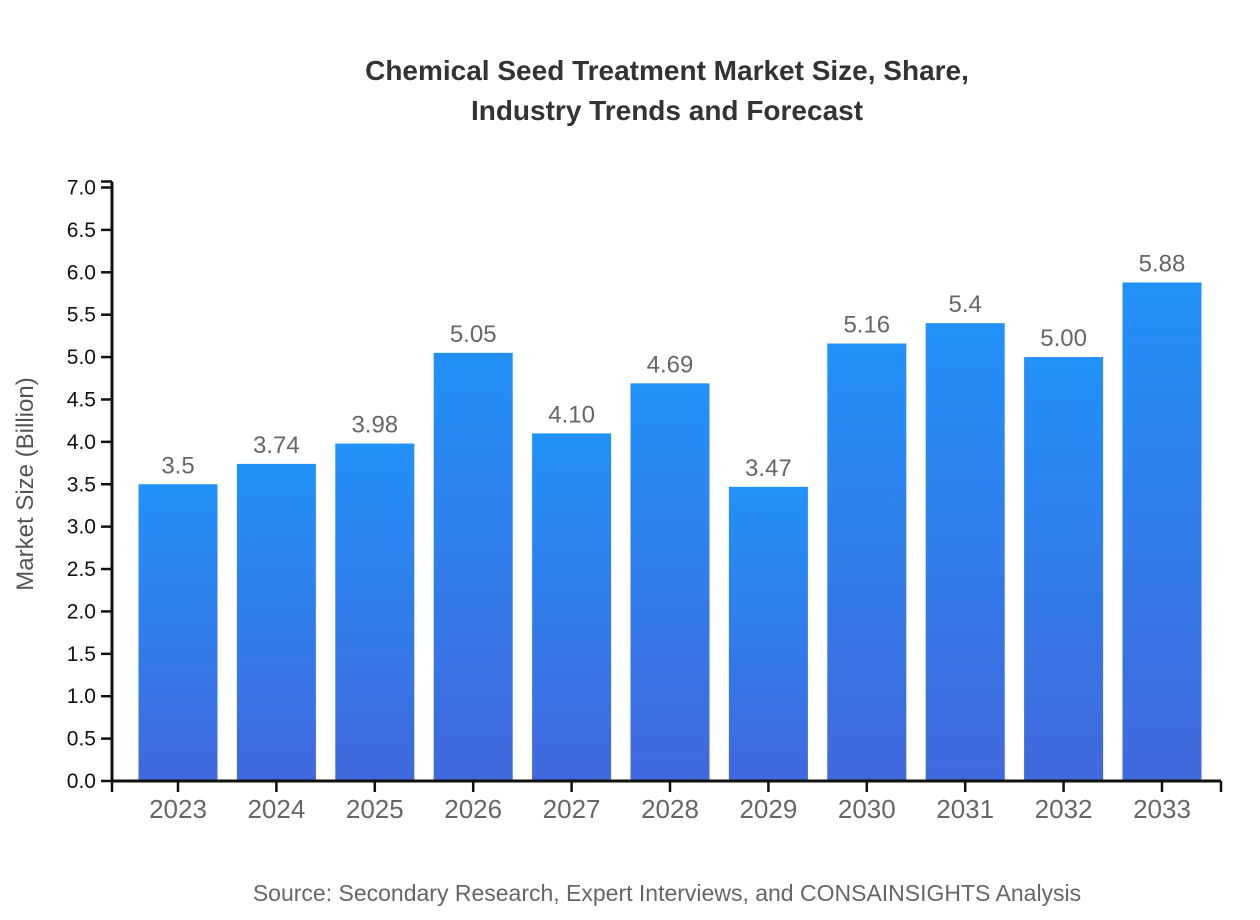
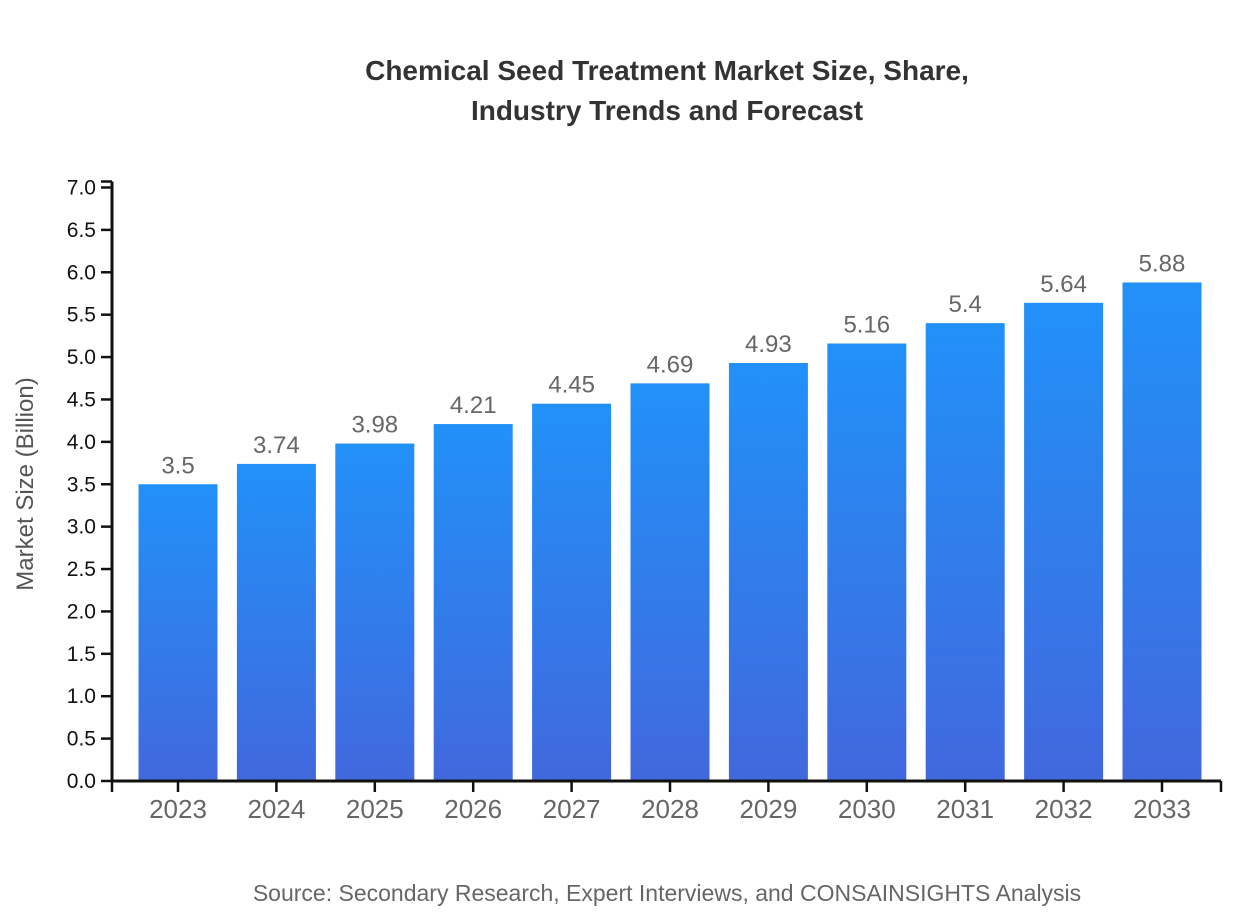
2026: 5.05 -> 4.21
2027: 4.10 -> 4.45
2029: 3.47 -> 4.93
2032: 5.00 -> 5.64
